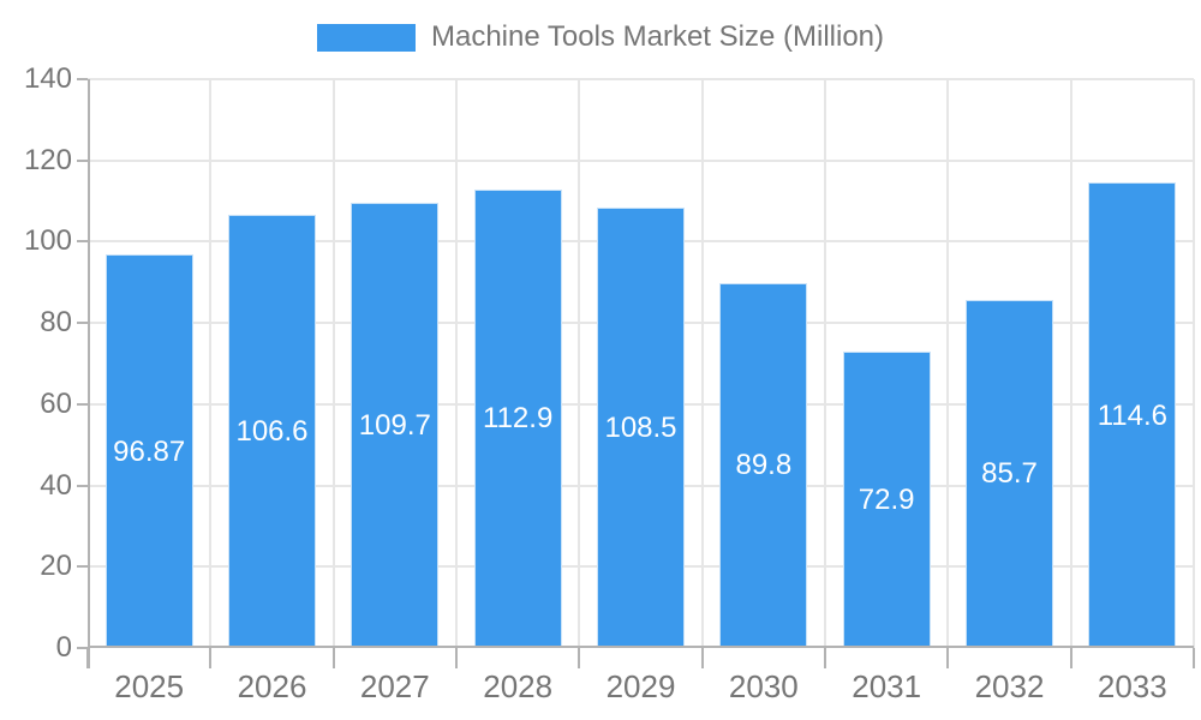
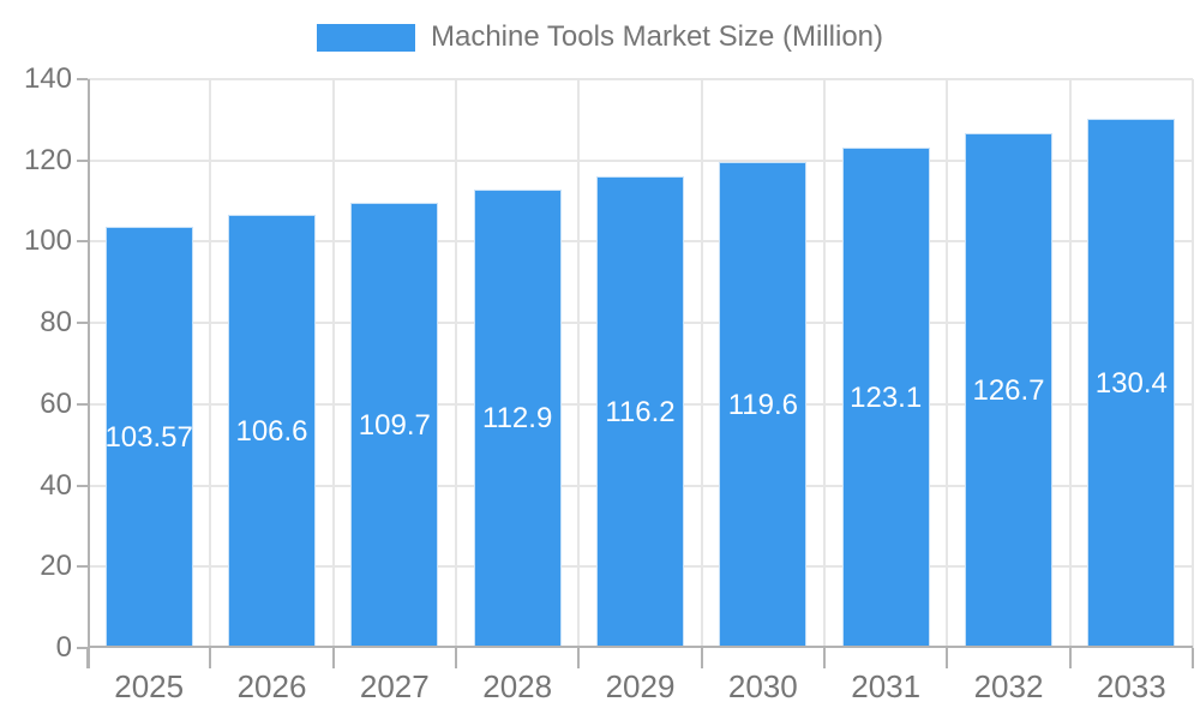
2025: 96.87 -> 103.57
2029: 108.5 -> 116.2
2030: 89.8 -> 119.6
2031: 72.9 -> 123.1
2032: 85.7 -> 126.7
2033: 114.6 -> 130.4
